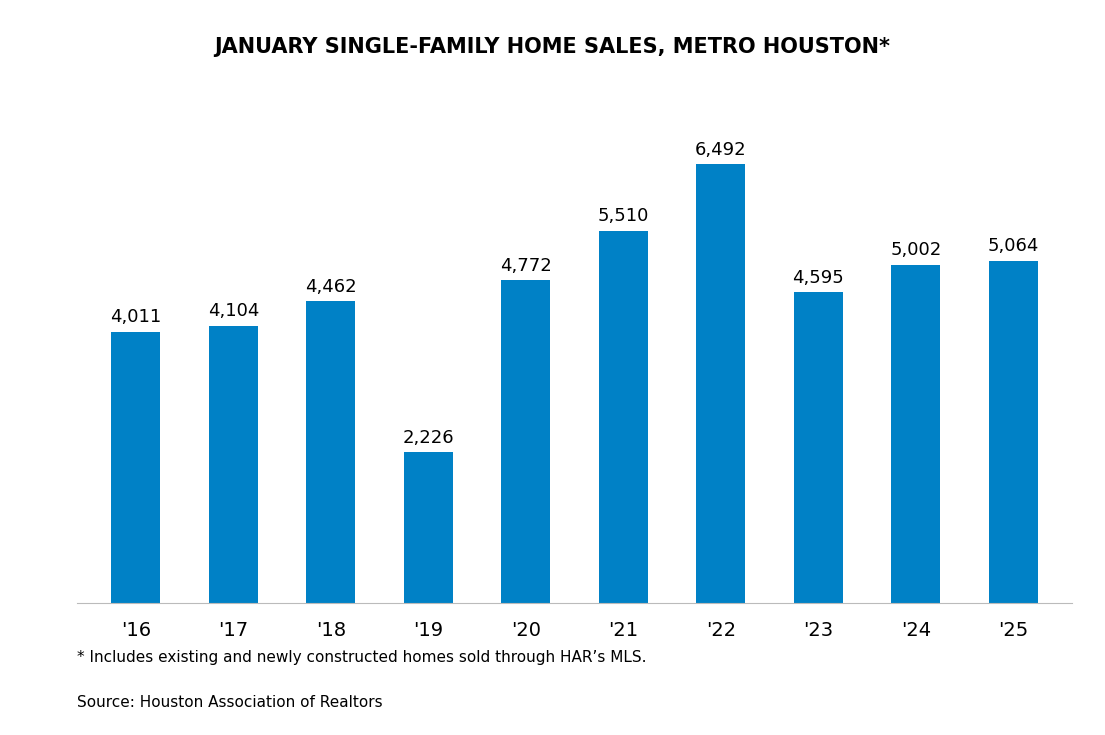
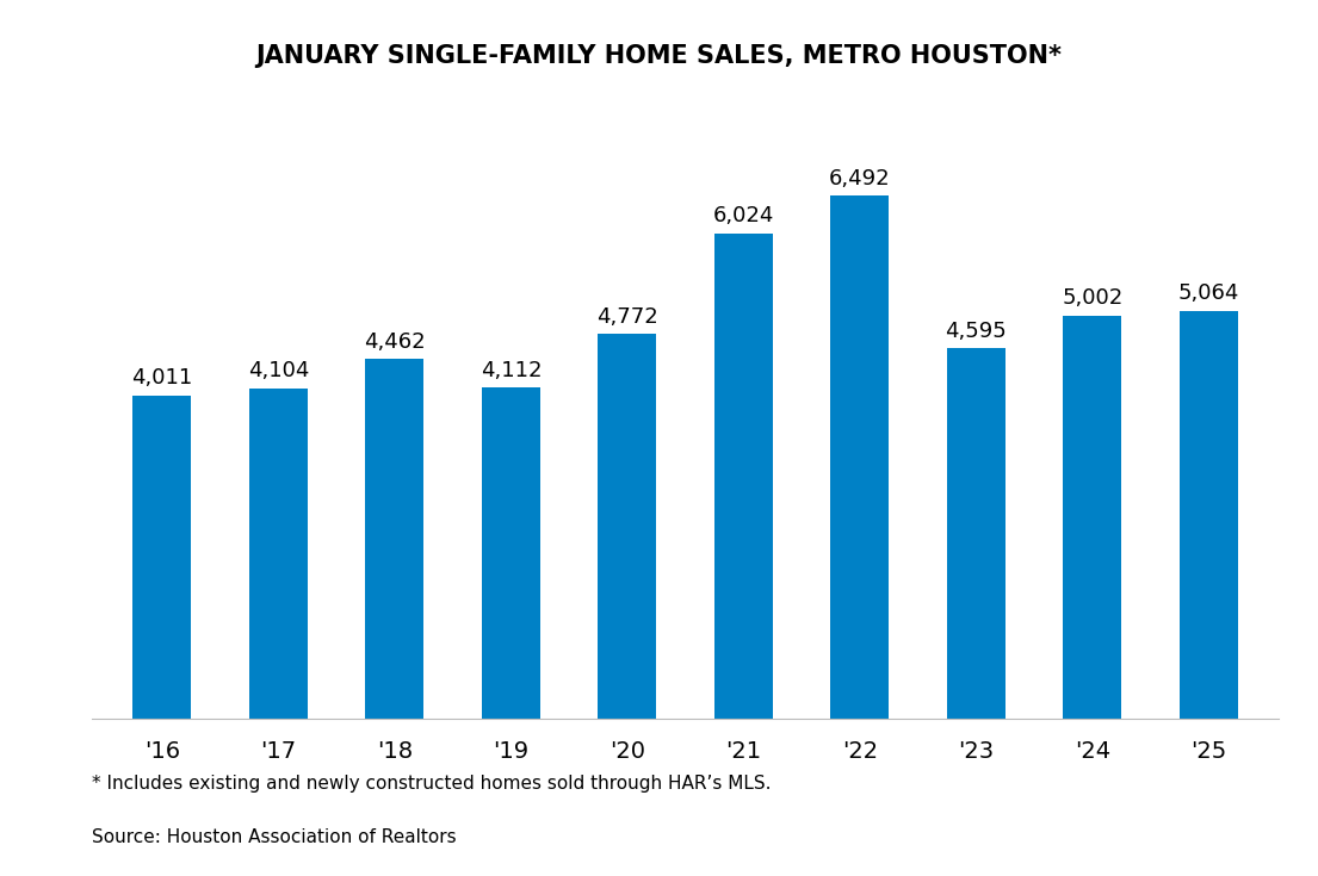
'19: 2,226 -> 4,112
'21: 5,510 -> 6,024
